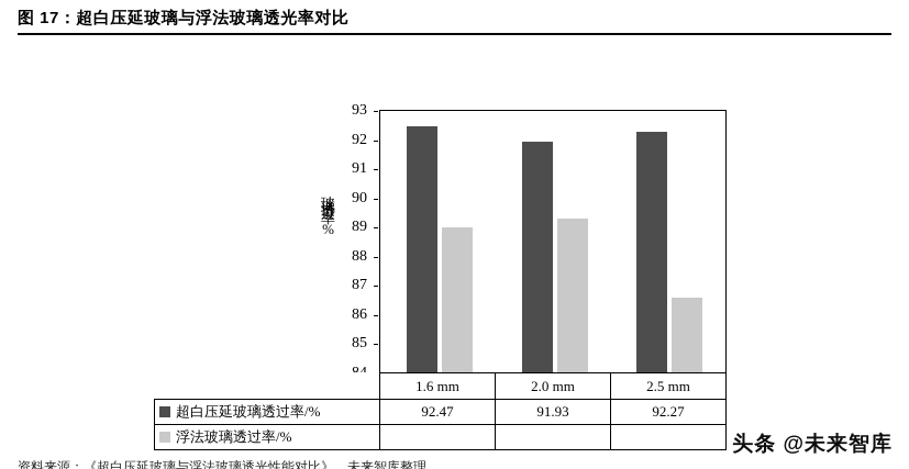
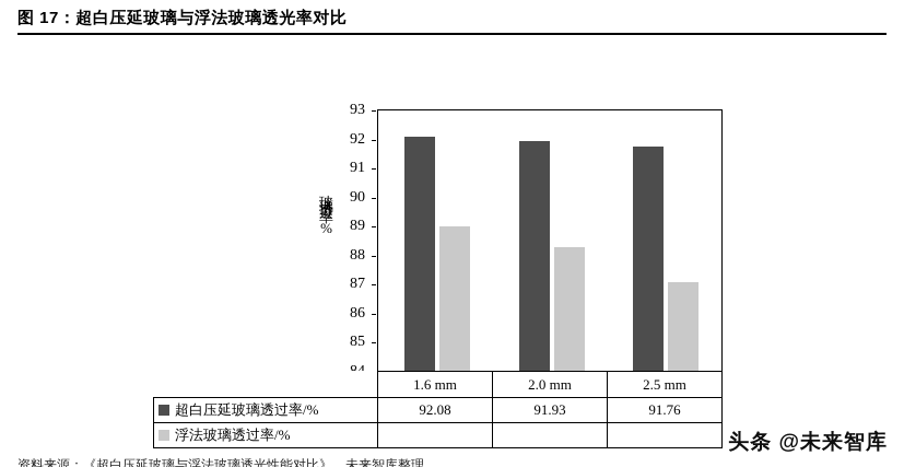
超白压延玻璃透过率/%/1.6 mm: 92.47 -> 92.08
浮法玻璃透过率/%/2.0 mm: 89.3 -> 88.3
超白压延玻璃透过率/%/2.5 mm: 92.27 -> 91.76
浮法玻璃透过率/%/2.5 mm: 86.6 -> 87.1
